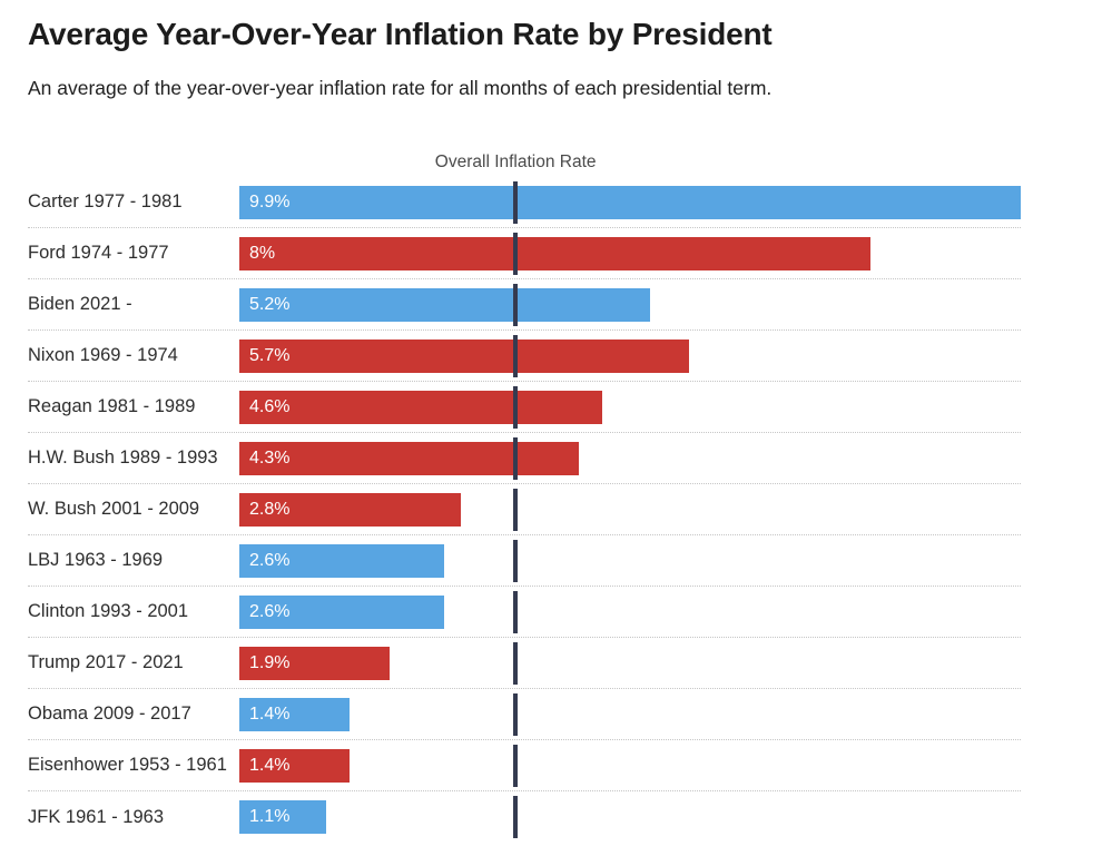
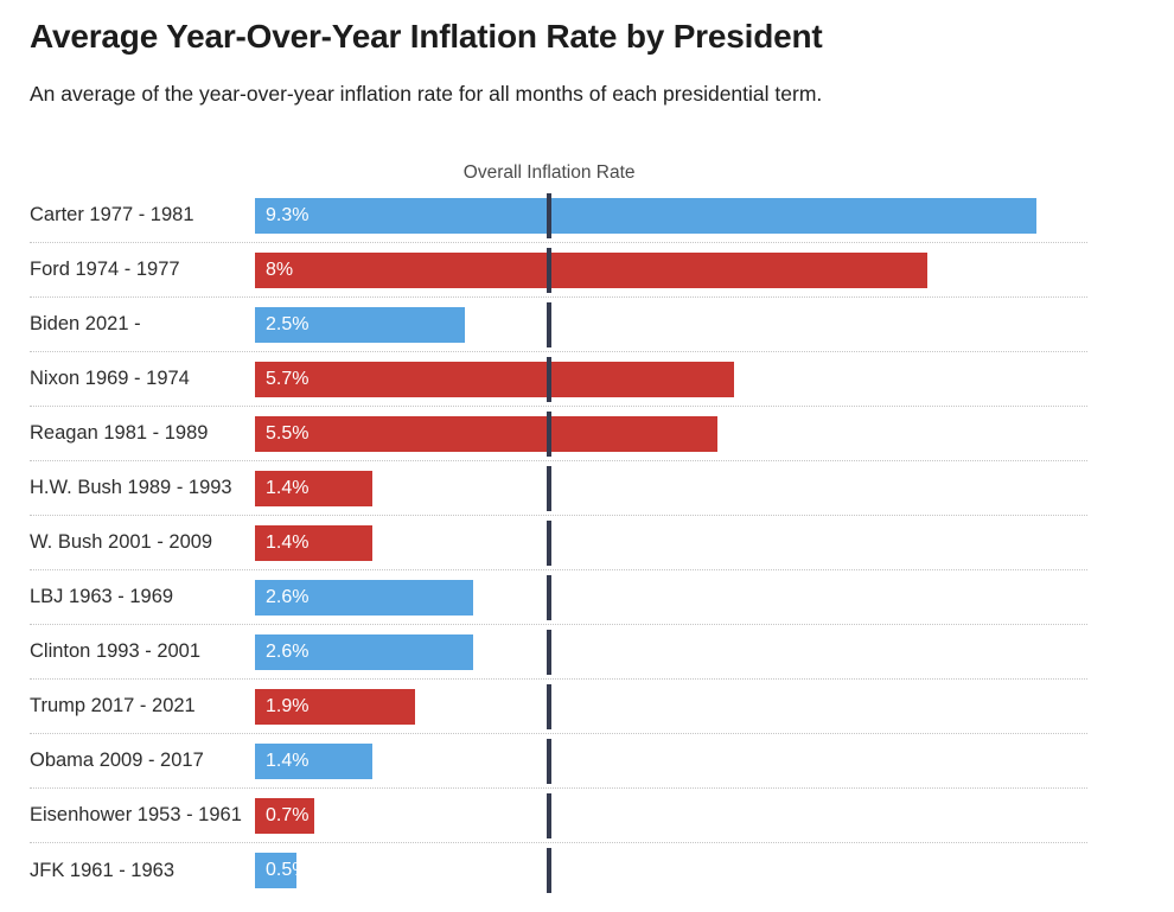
Carter 1977 - 1981: 9.9% -> 9.3%
Biden 2021 -: 5.2% -> 2.5%
Reagan 1981 - 1989: 4.6% -> 5.5%
H.W. Bush 1989 - 1993: 4.3% -> 1.4%
W. Bush 2001 - 2009: 2.8% -> 1.4%
Eisenhower 1953 - 1961: 1.4% -> 0.7%
JFK 1961 - 1963: 1.1% -> 0.5%
